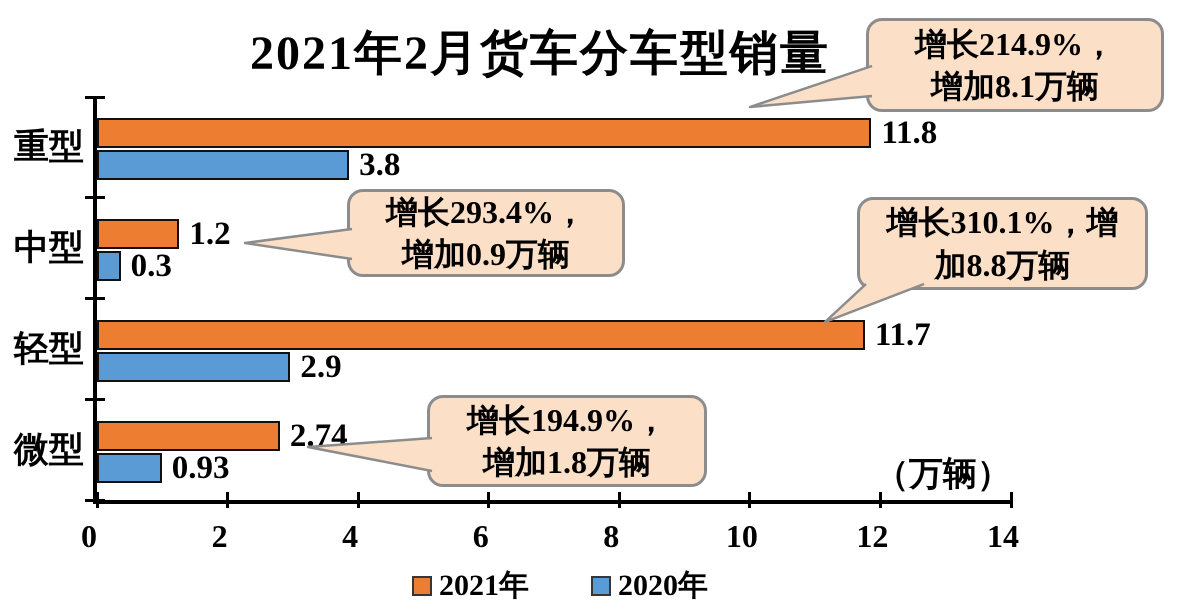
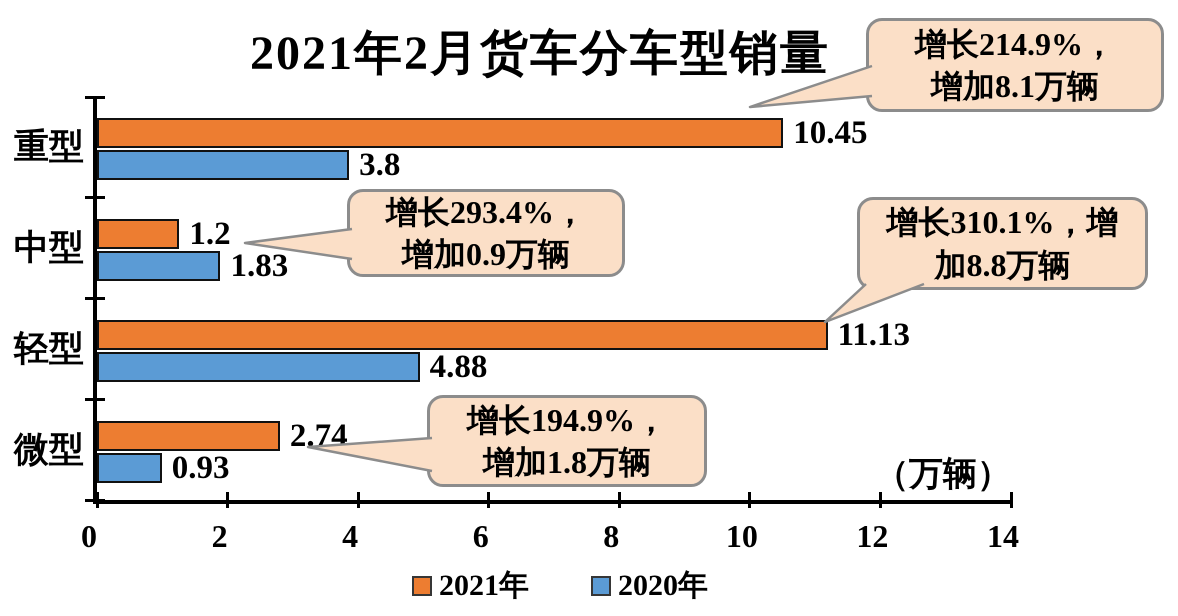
2021年/重型: 11.8 -> 10.45
2020年/中型: 0.3 -> 1.83
2021年/轻型: 11.7 -> 11.13
2020年/轻型: 2.9 -> 4.88
